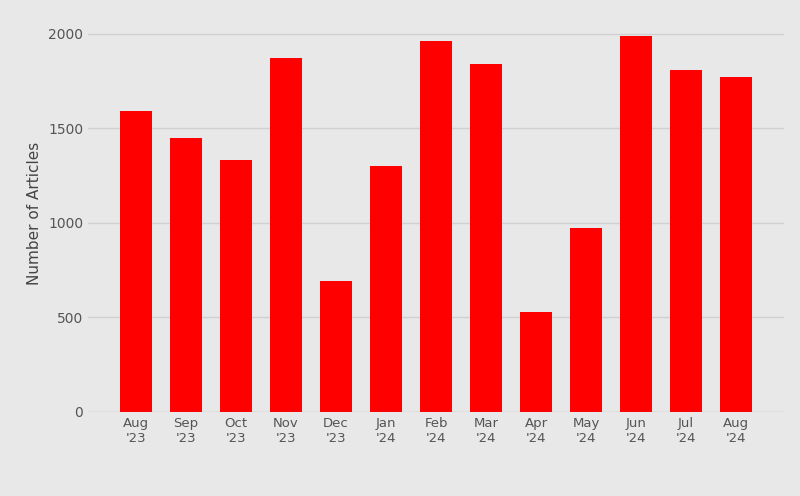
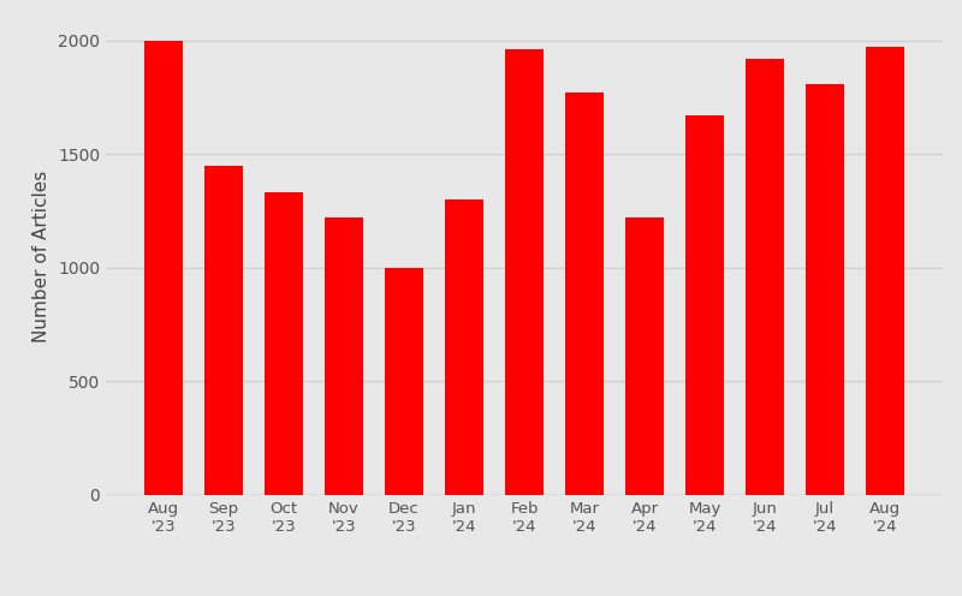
Aug '23: 1590 -> 2000
Nov '23: 1870 -> 1220
Dec '23: 690 -> 1000
Mar '24: 1840 -> 1770
Apr '24: 530 -> 1220
May '24: 970 -> 1670
Jun '24: 1990 -> 1920
Aug '24: 1770 -> 1970
